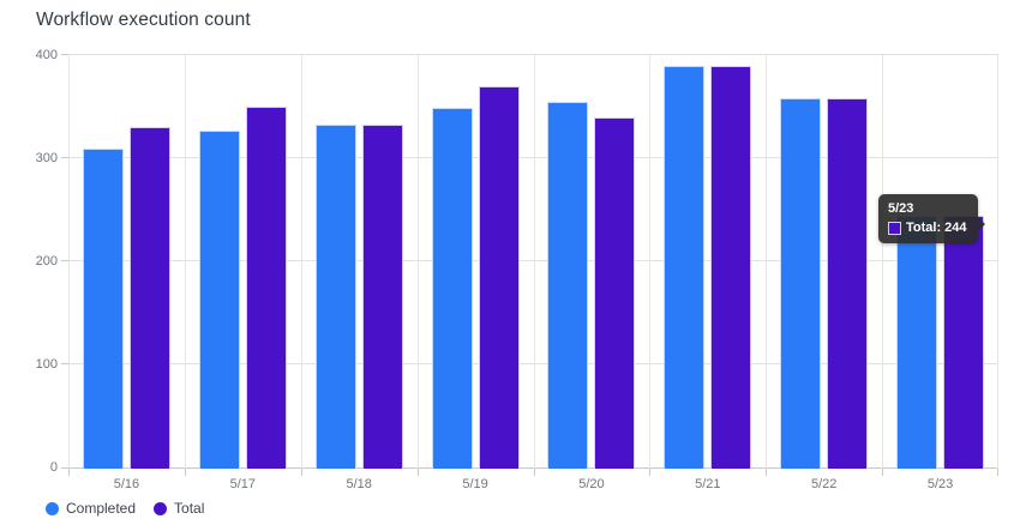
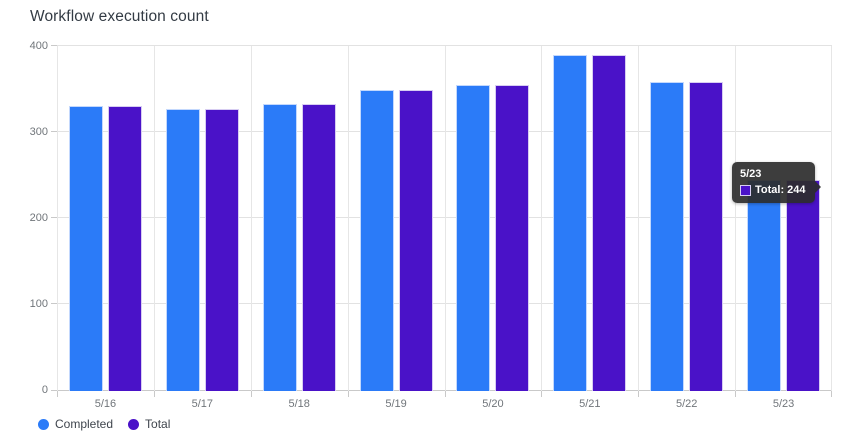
Completed/5/16: 310 -> 330
Total/5/17: 350 -> 330
Total/5/19: 370 -> 350
Total/5/20: 340 -> 360
